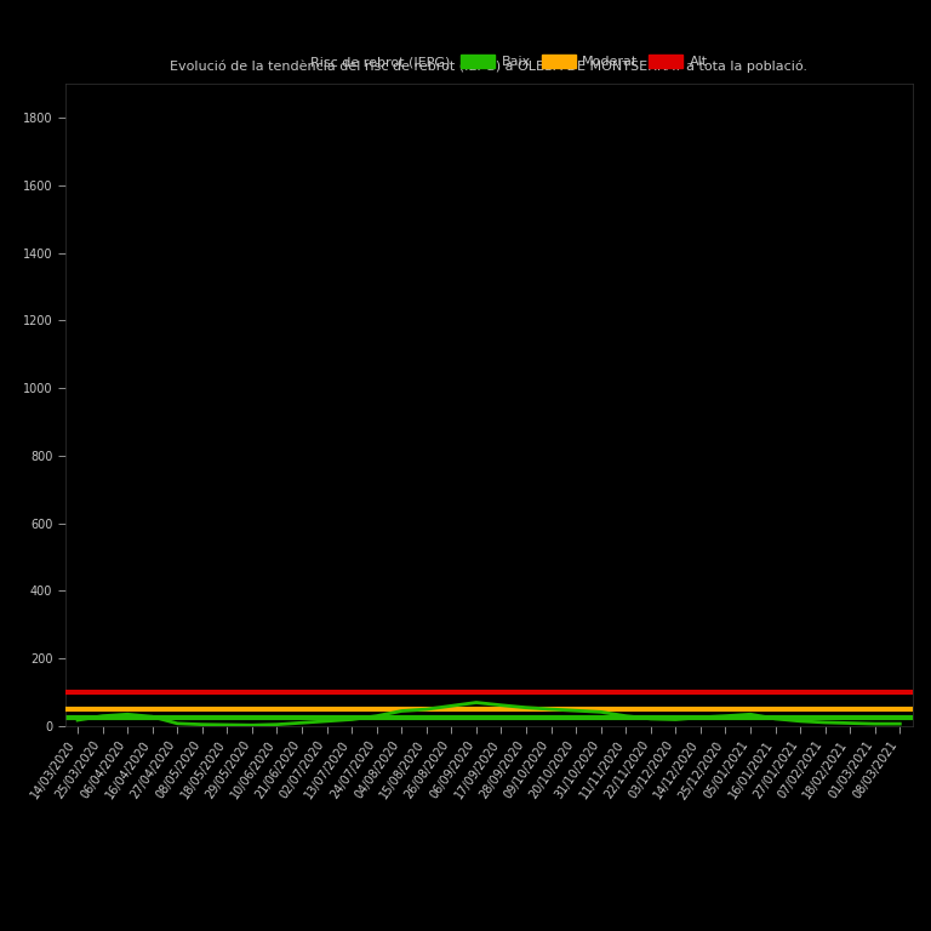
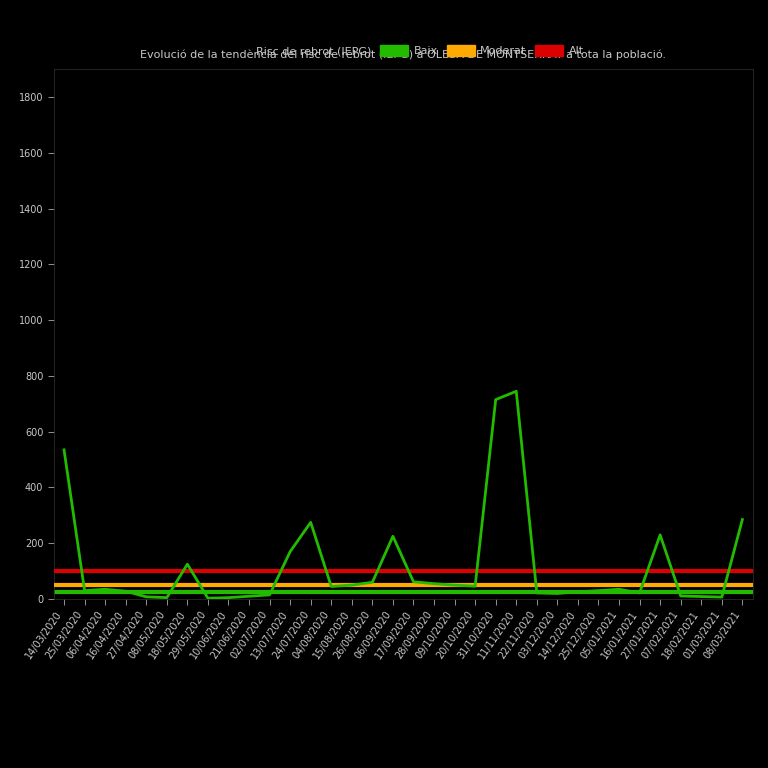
14/03/2020: 18 -> 535
18/05/2020: 4 -> 125
13/07/2020: 20 -> 170
24/07/2020: 30 -> 275
06/09/2020: 70 -> 225
31/10/2020: 42 -> 715
11/11/2020: 30 -> 745
27/01/2021: 15 -> 230
08/03/2021: 7 -> 285
